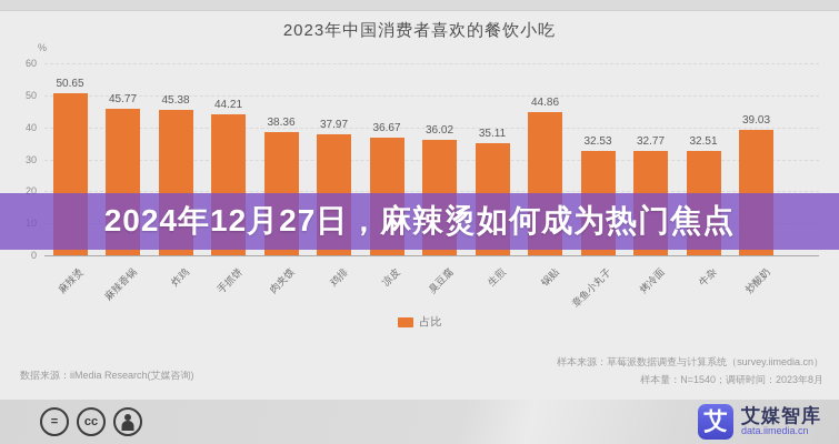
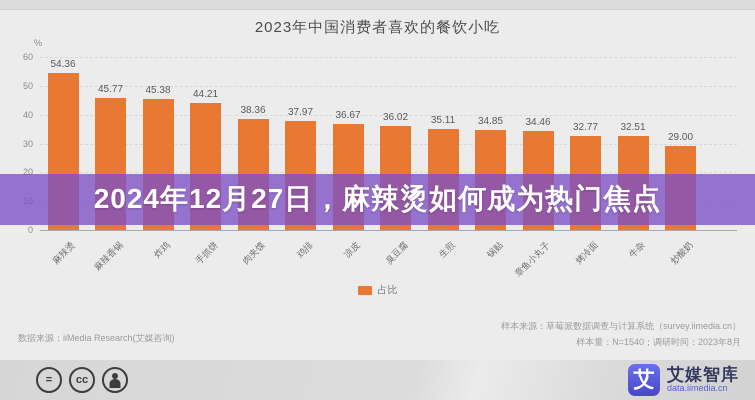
麻辣烫: 50.65 -> 54.36
锅贴: 44.86 -> 34.85
章鱼小丸子: 32.53 -> 34.46
炒酸奶: 39.03 -> 29.00
